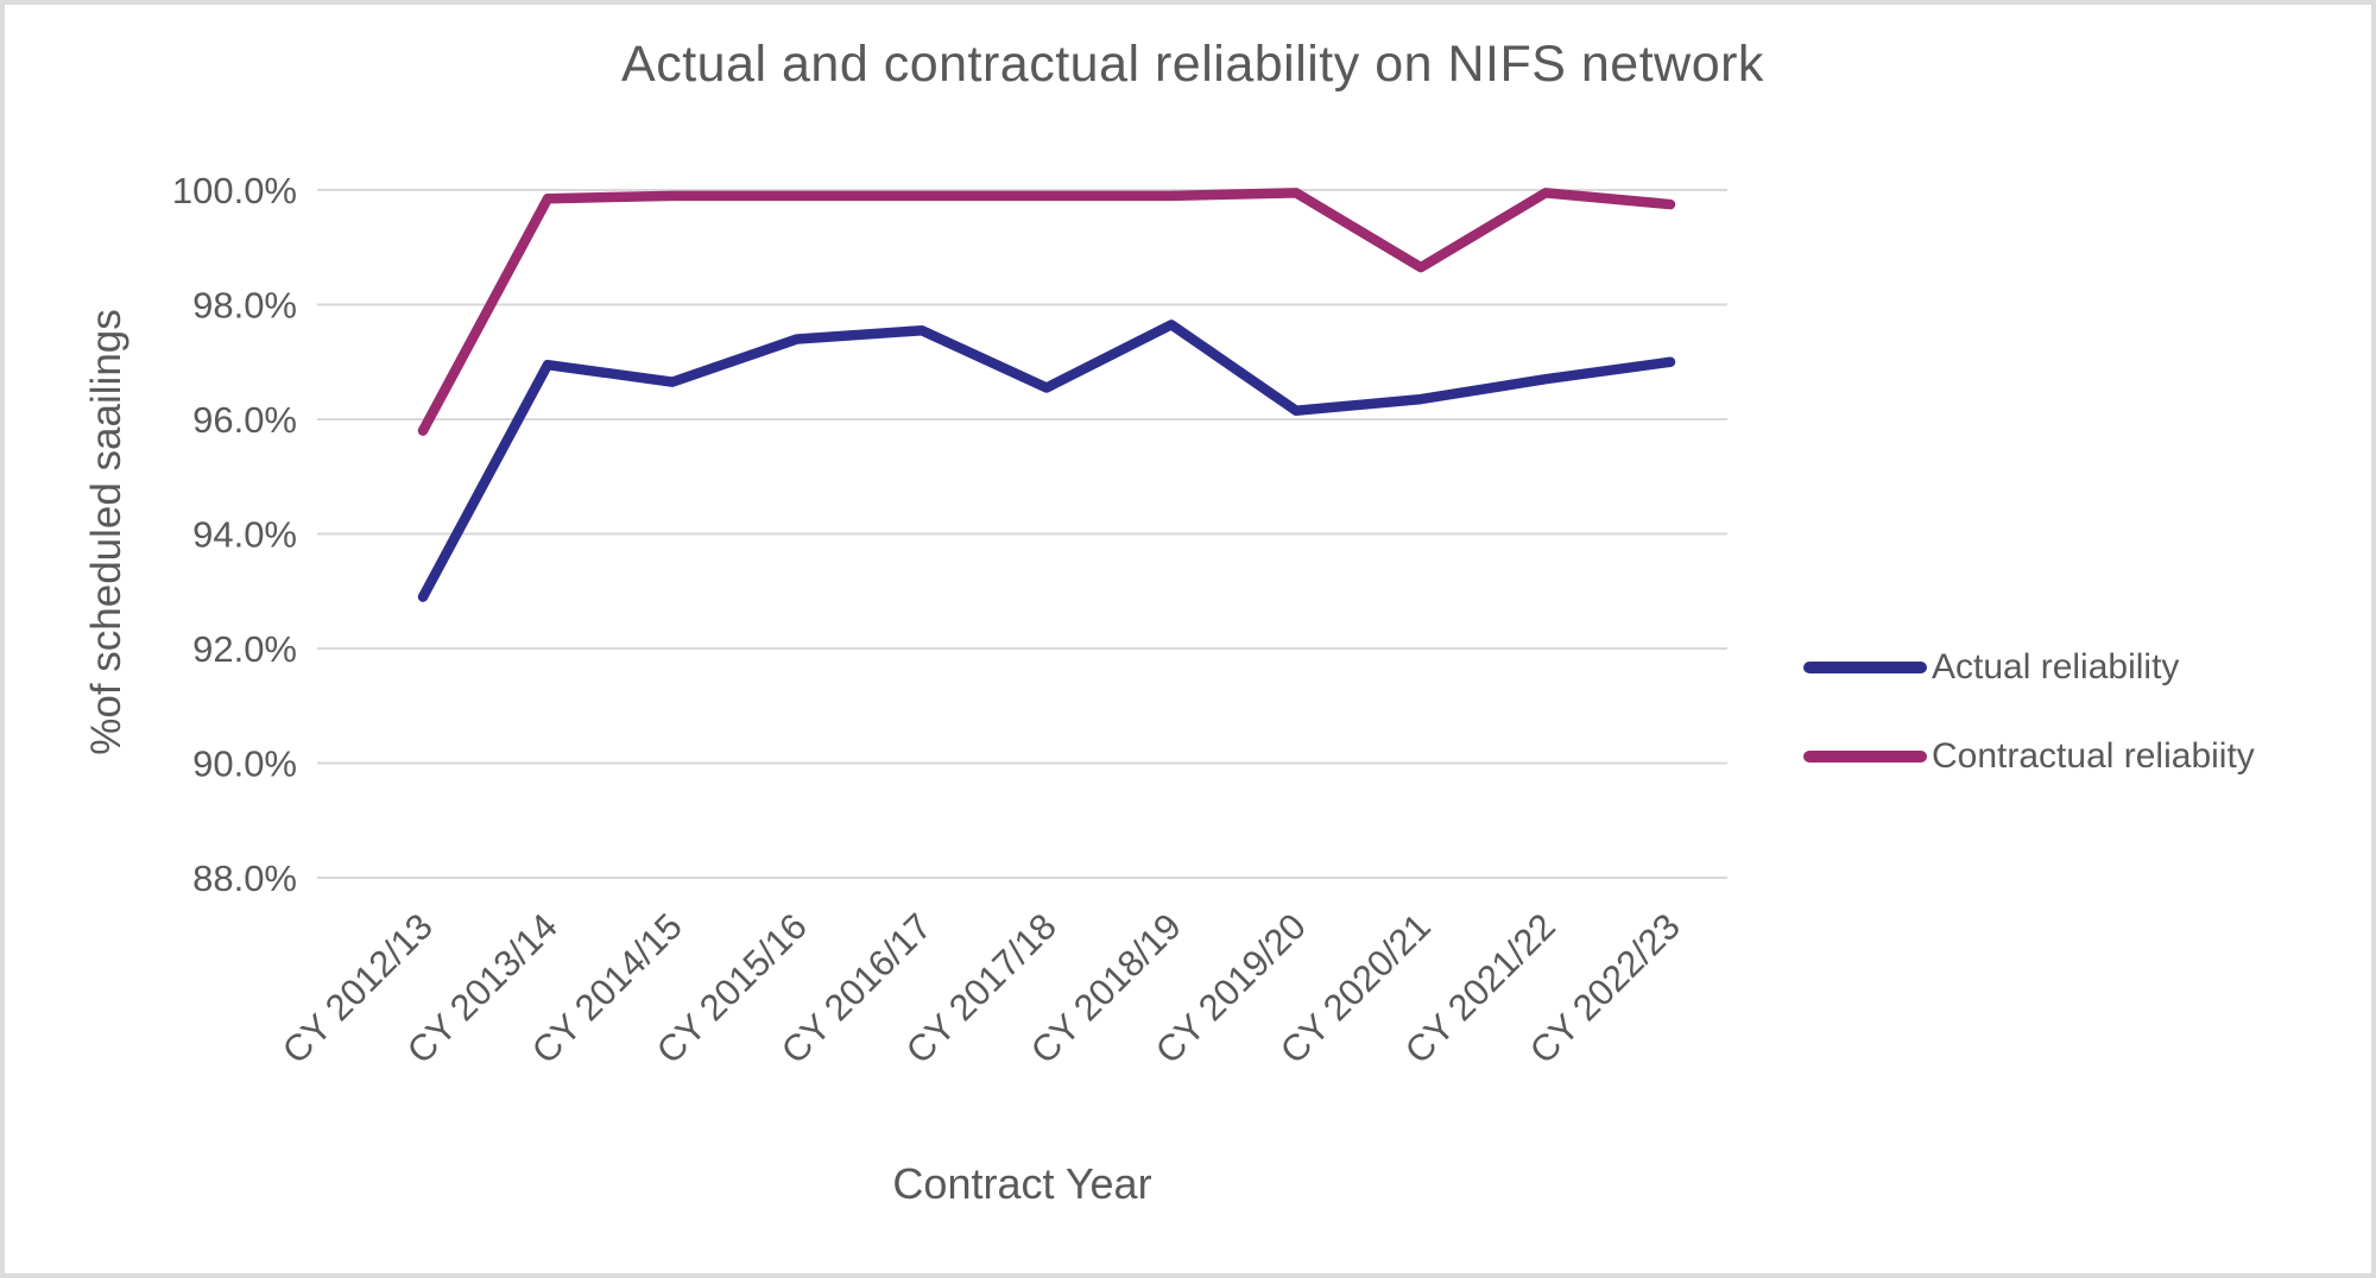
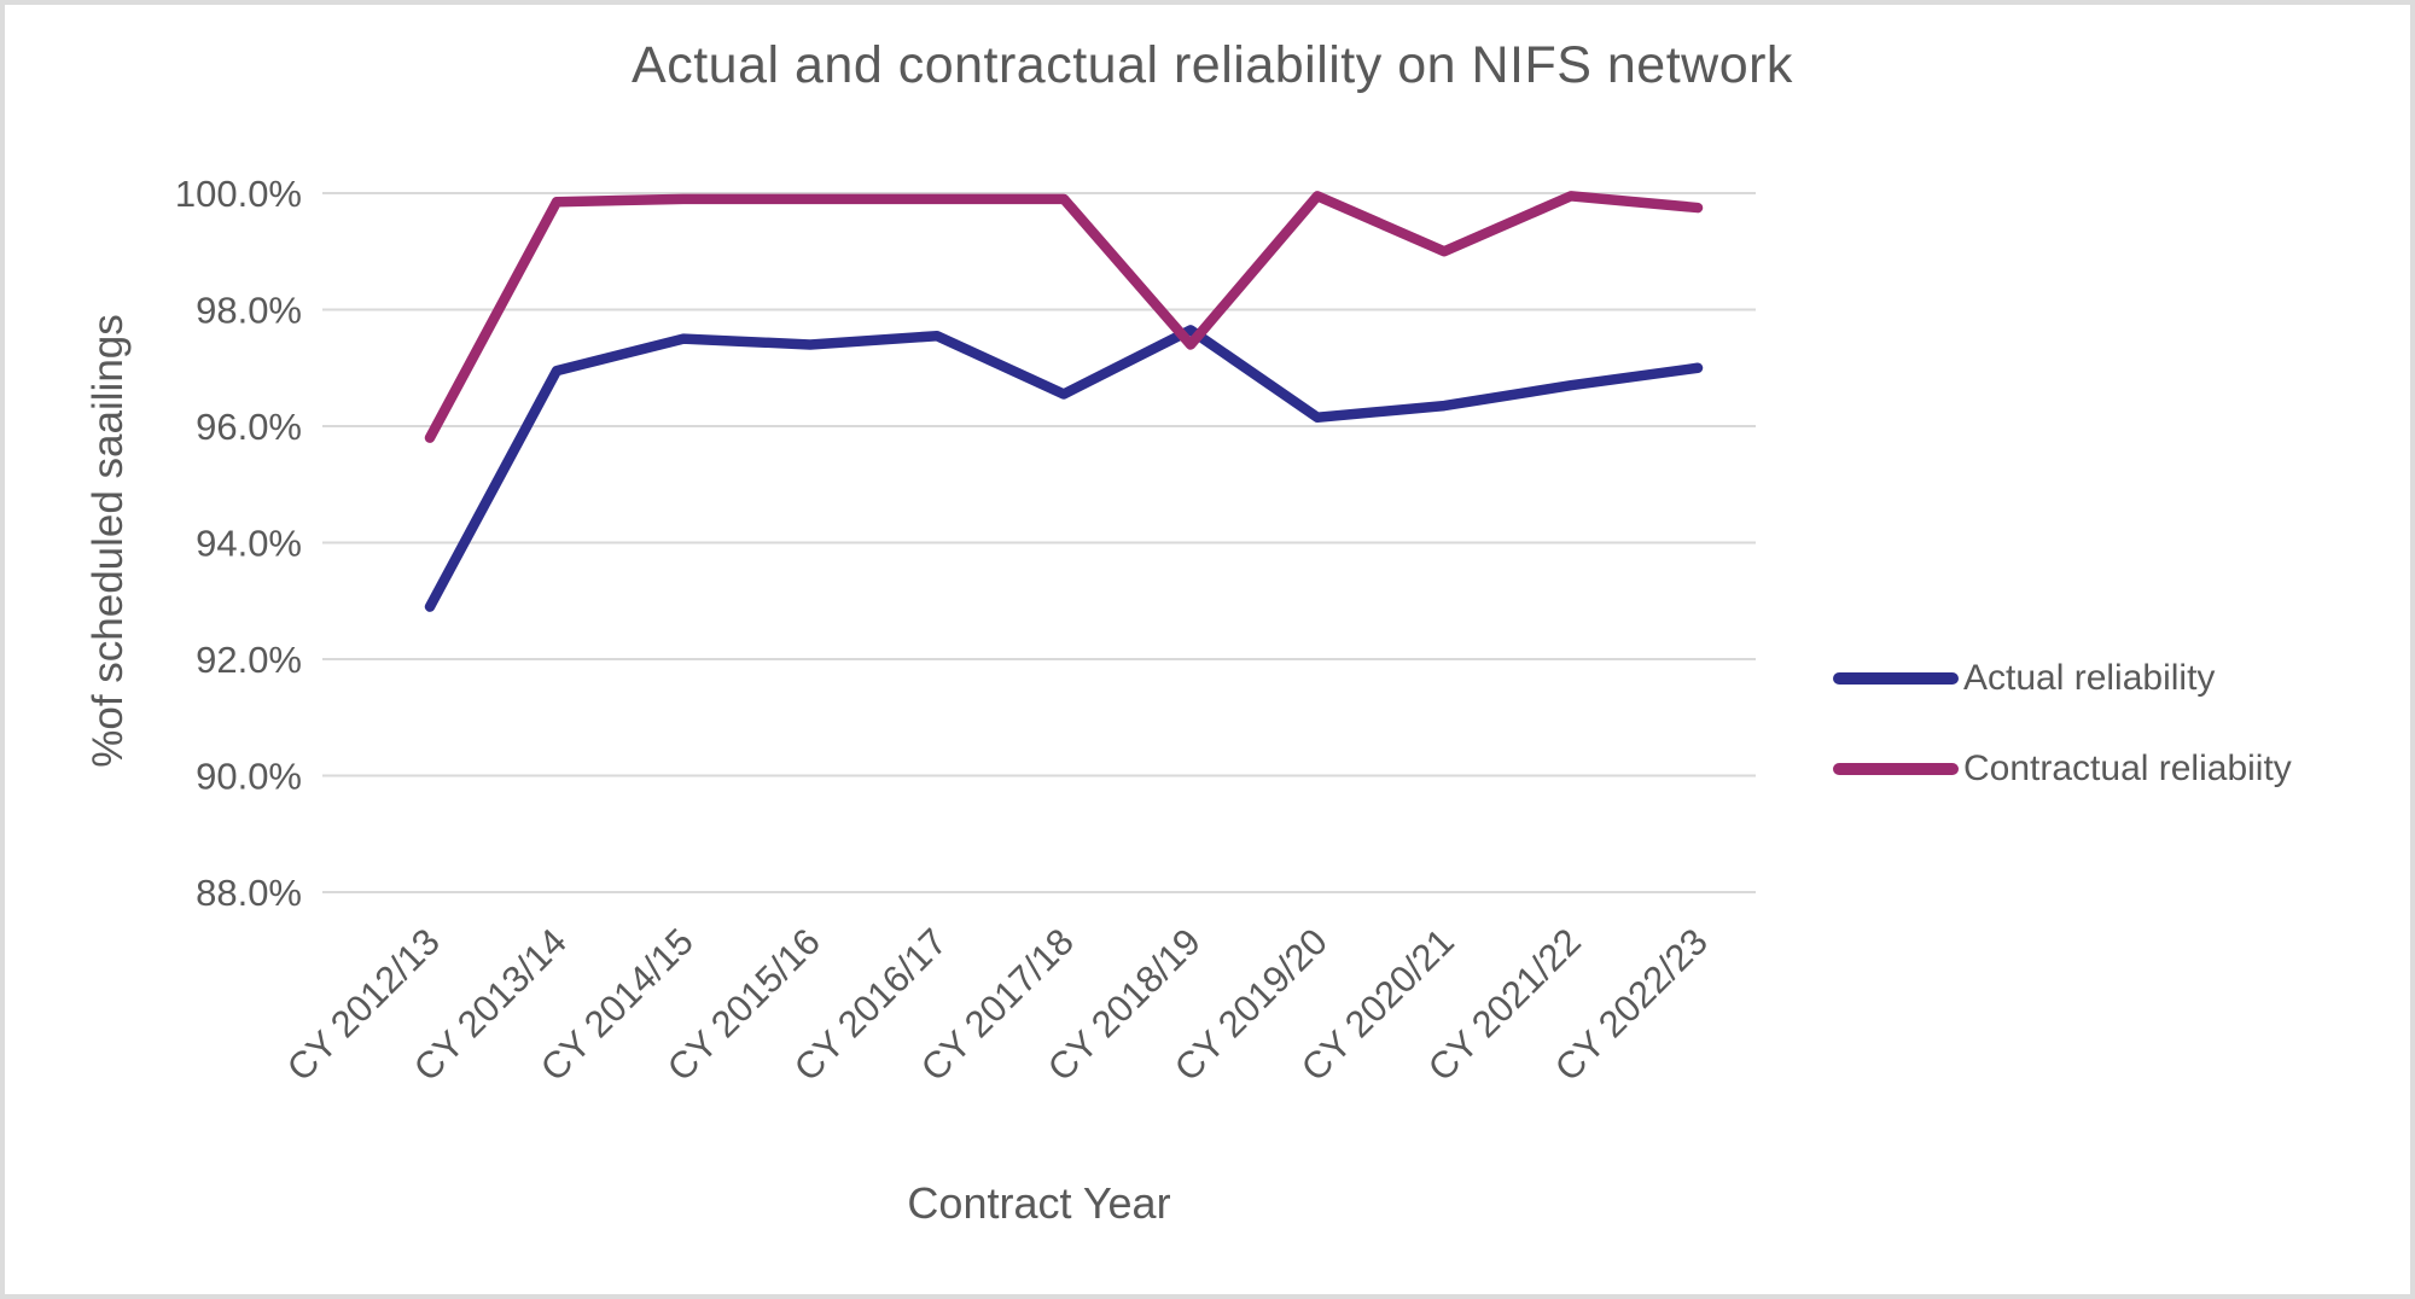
Actual reliability/CY 2014/15: 96.7% -> 97.5%
Contractual reliabiity/CY 2018/19: 99.9% -> 97.4%
Contractual reliabiity/CY 2020/21: 98.7% -> 99.0%
